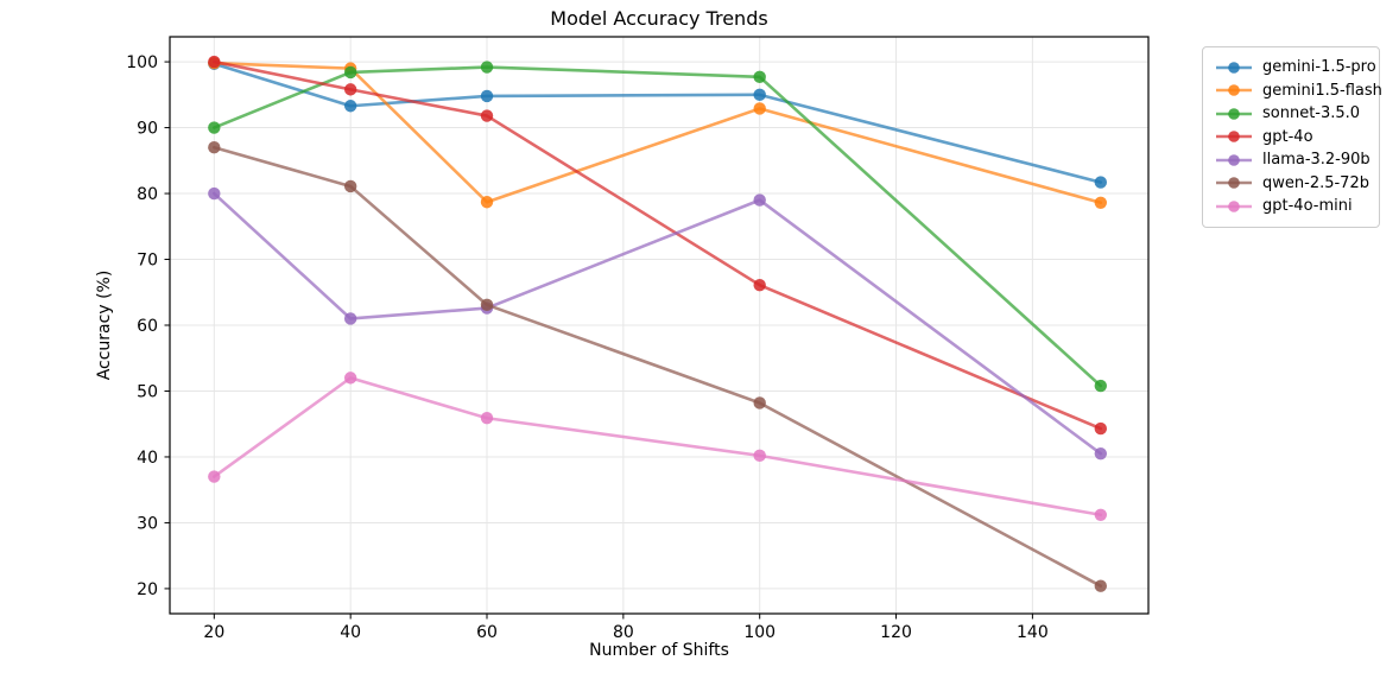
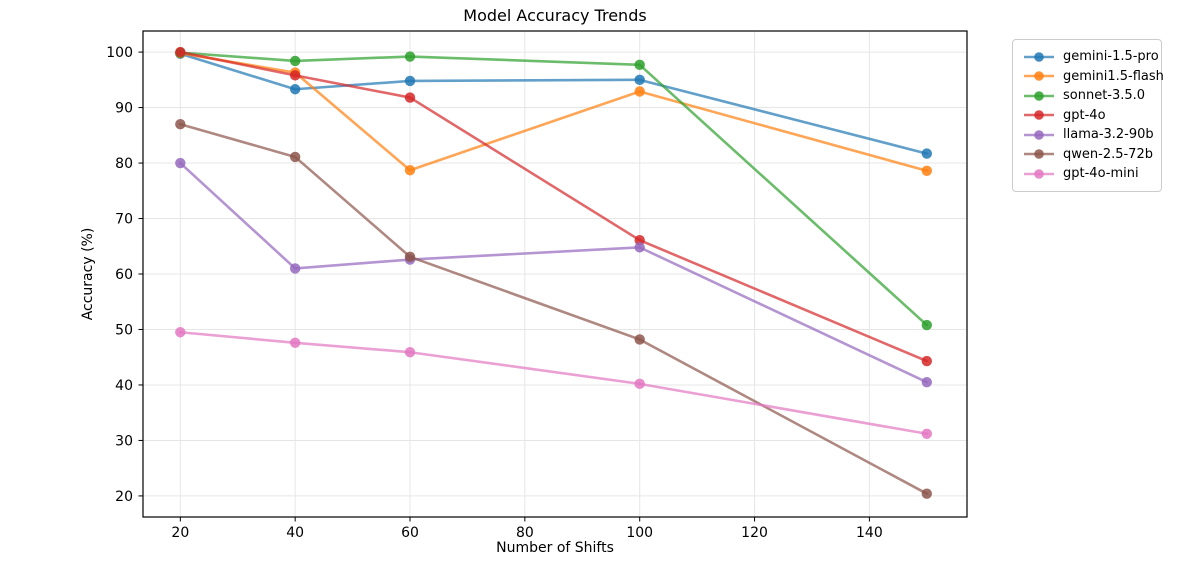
sonnet-3.5.0/20: 90 -> 100
gpt-4o-mini/20: 37 -> 50
gemini1.5-flash/40: 99 -> 96
gpt-4o-mini/40: 52 -> 48
llama-3.2-90b/100: 79 -> 65
